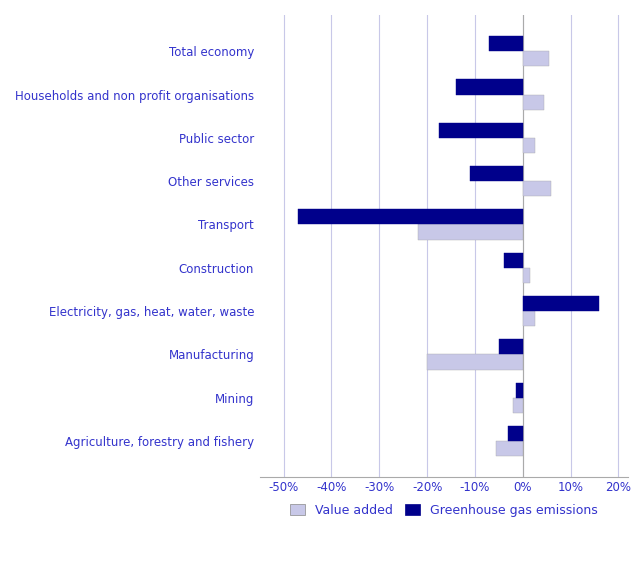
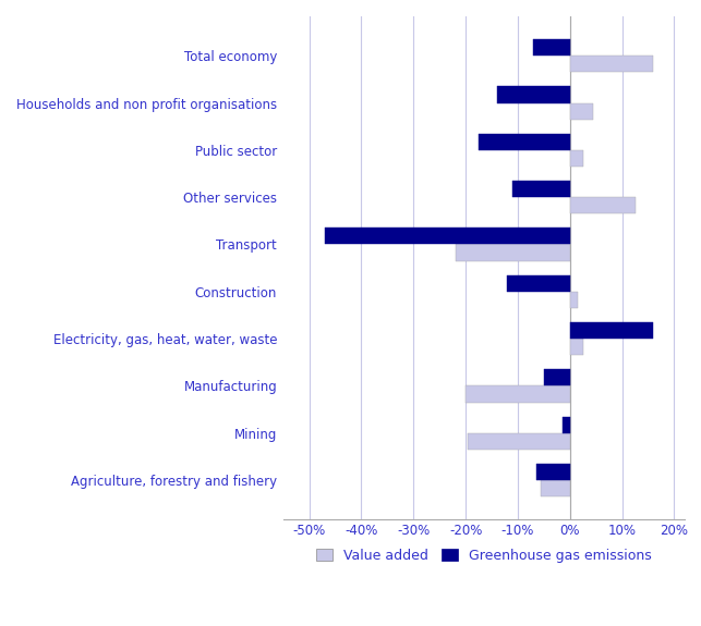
Value added/Total economy: 5.5% -> 16.0%
Value added/Other services: 6.0% -> 12.5%
Greenhouse gas emissions/Construction: -4.0% -> -12.0%
Value added/Mining: -2.0% -> -19.5%
Greenhouse gas emissions/Agriculture, forestry and fishery: -3.0% -> -6.5%
